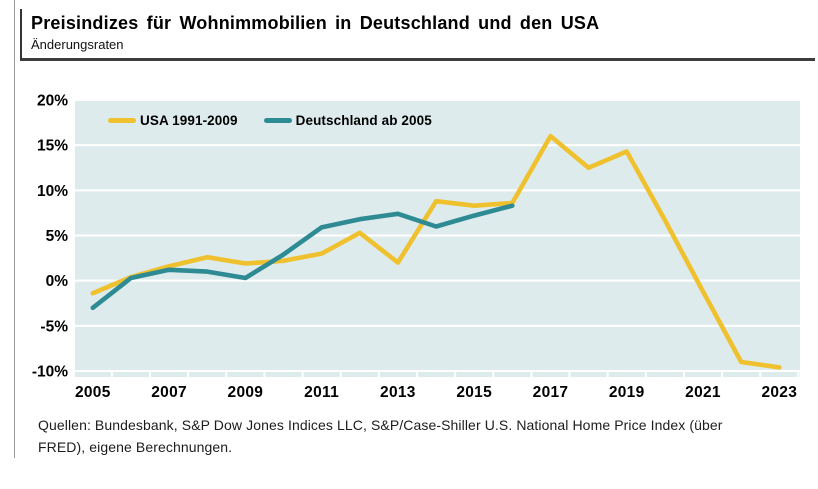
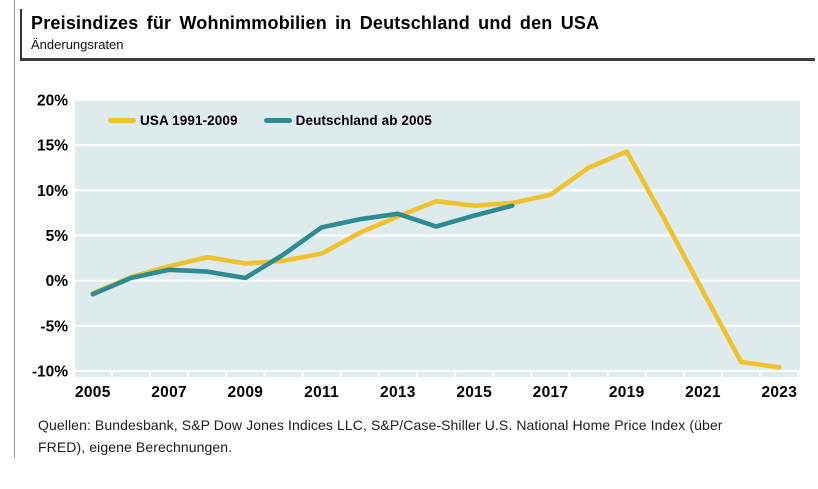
Deutschland ab 2005/2005: -3% -> -2%
USA 1991-2009/2013: 2% -> 7%
USA 1991-2009/2017: 16% -> 10%
